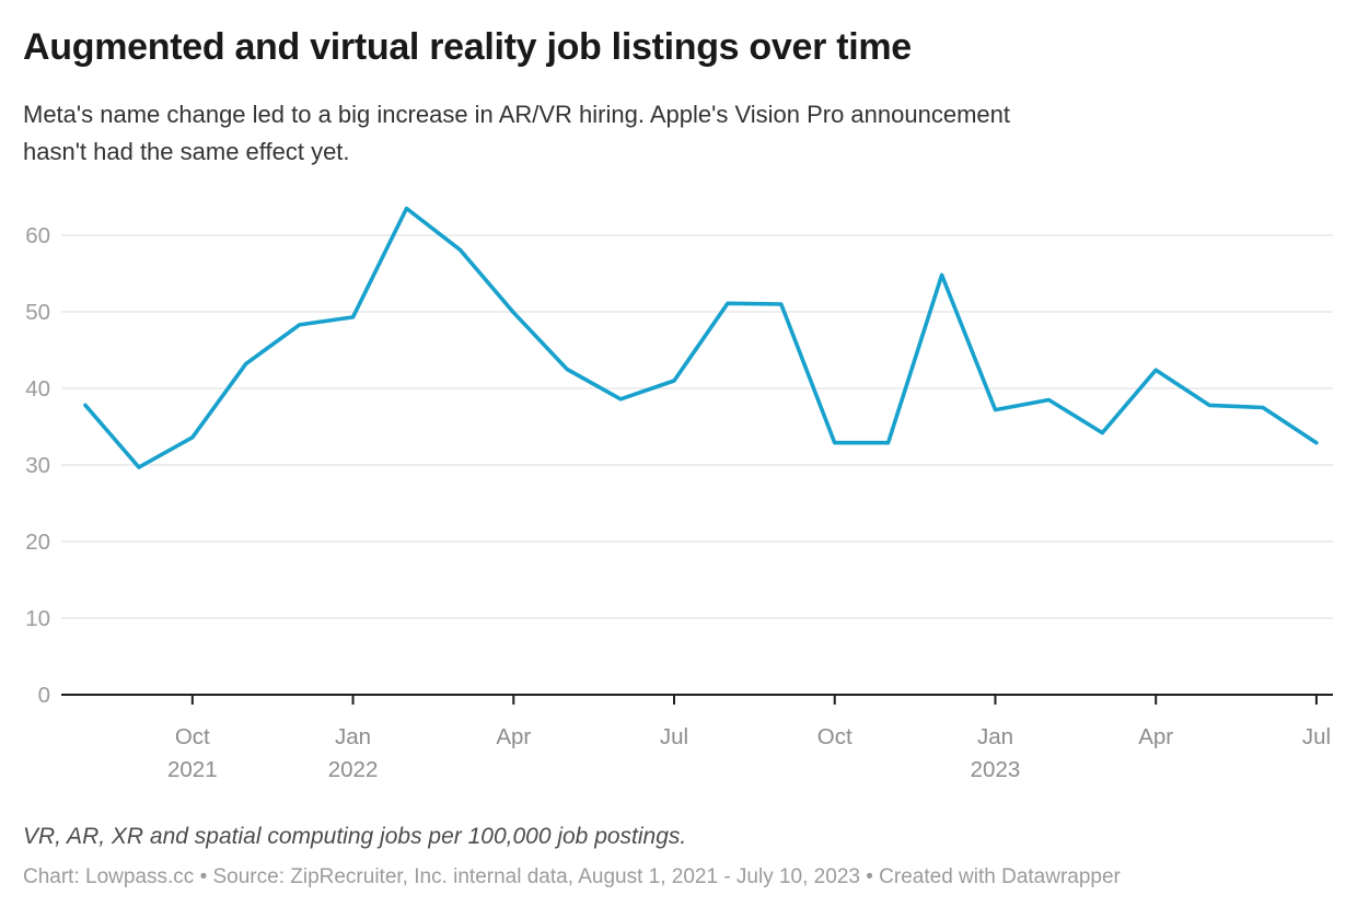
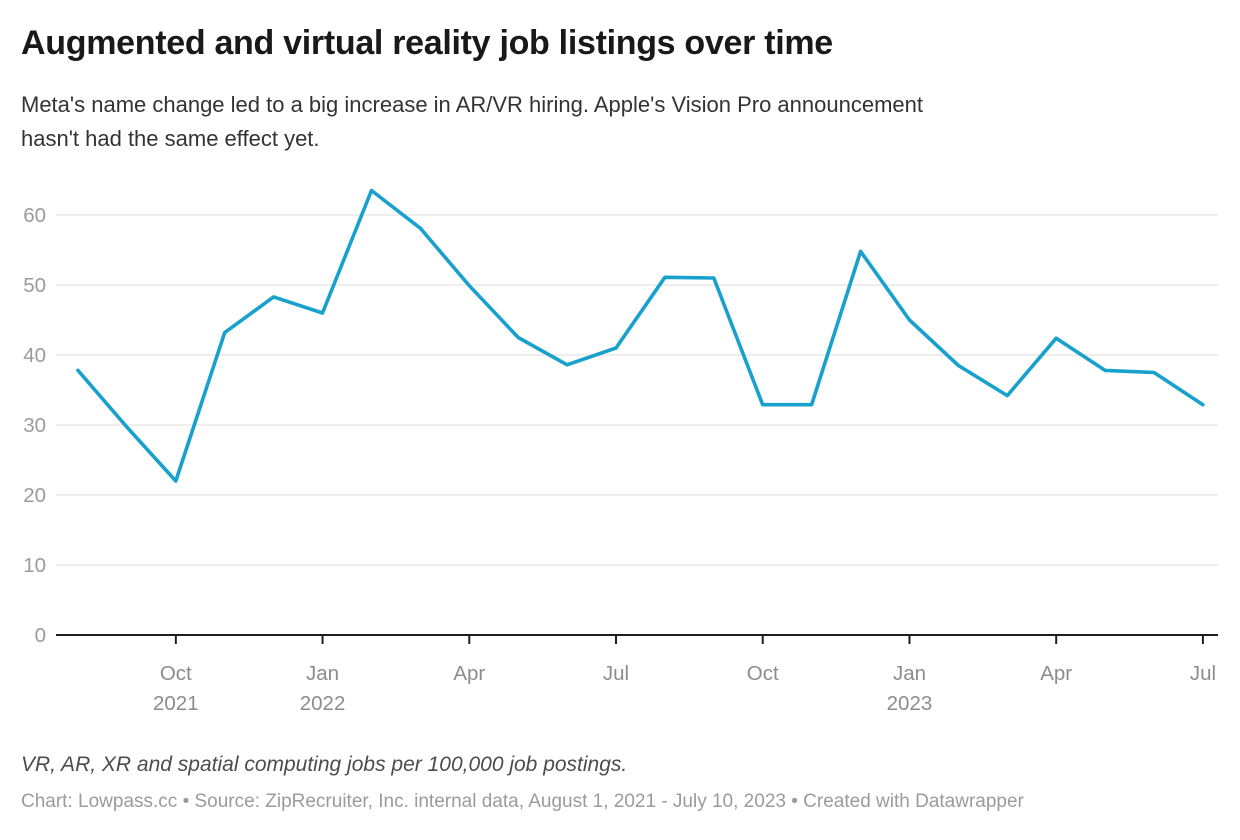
Oct 2021: 34 -> 22
Jan 2022: 49 -> 46
Jan 2023: 37 -> 45
